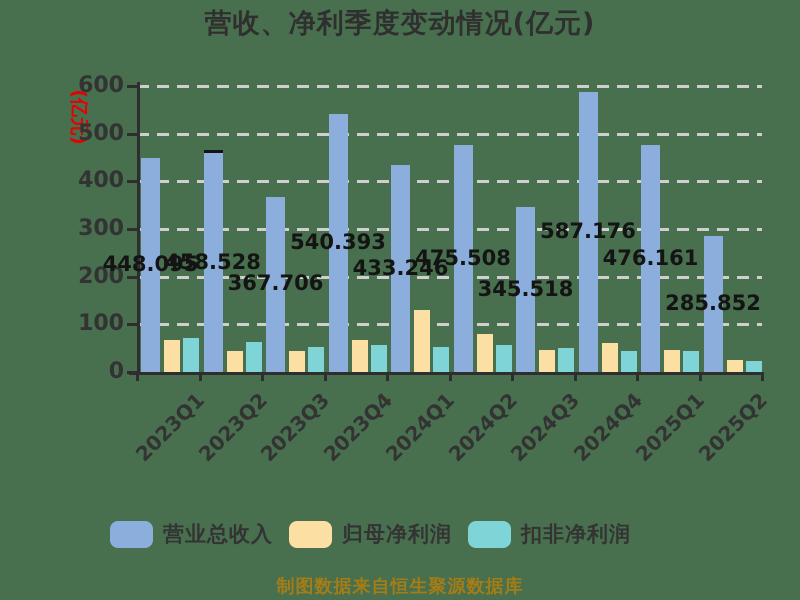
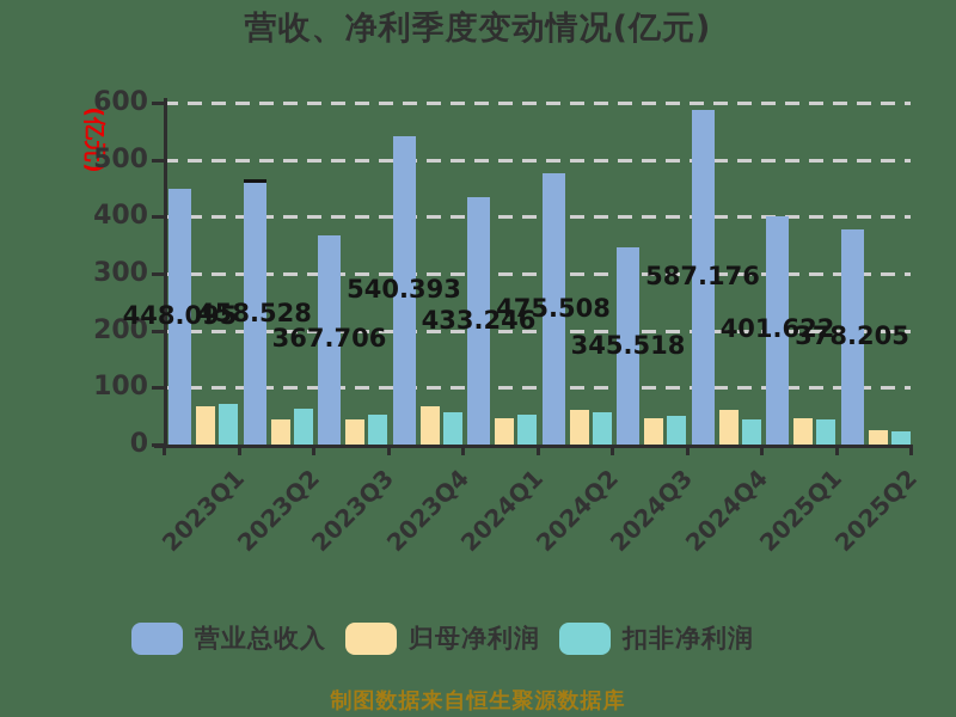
归母净利润/2024Q1: 130 -> 50
归母净利润/2024Q2: 80 -> 60
营业总收入/2025Q1: 476.161 -> 401.622
营业总收入/2025Q2: 285.852 -> 378.205
